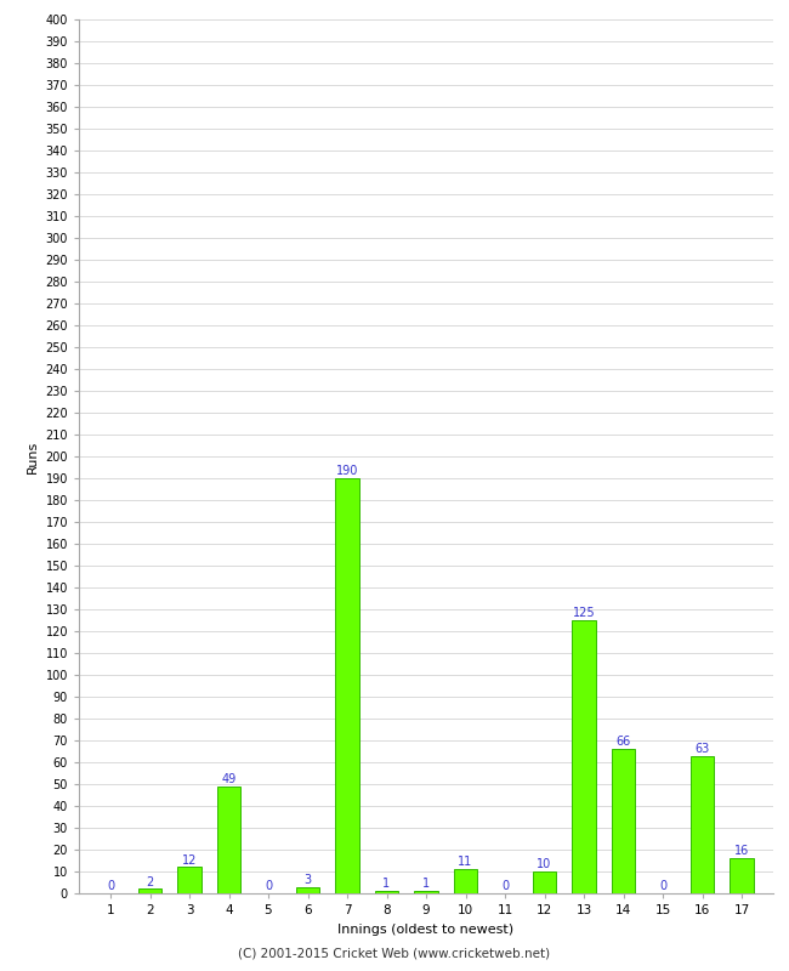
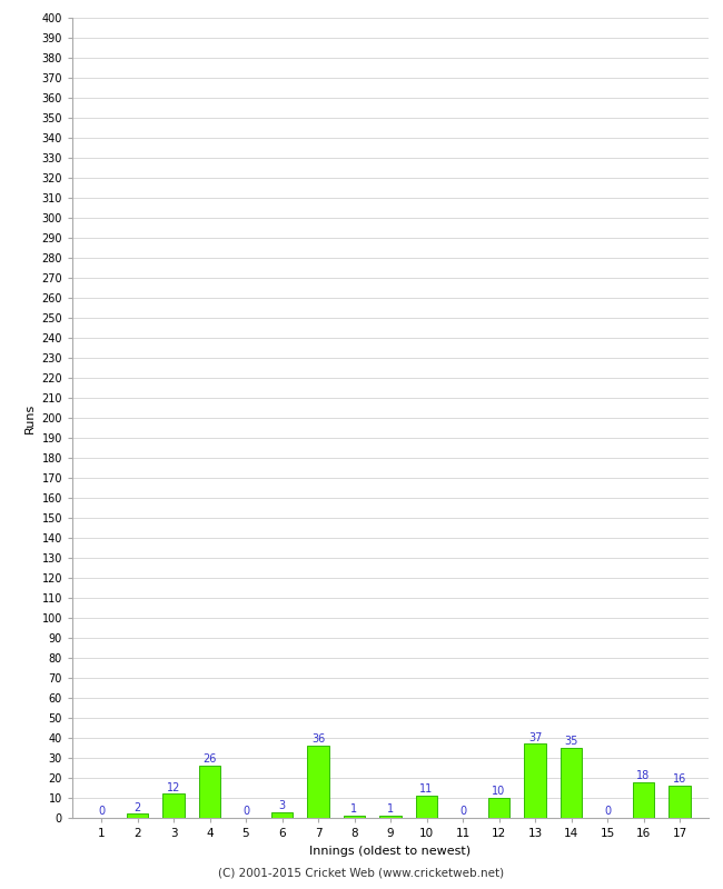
4: 49 -> 26
7: 190 -> 36
13: 125 -> 37
14: 66 -> 35
16: 63 -> 18
